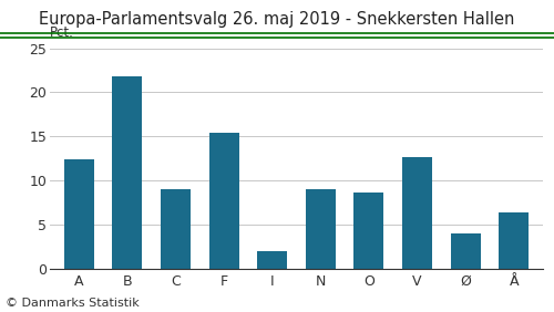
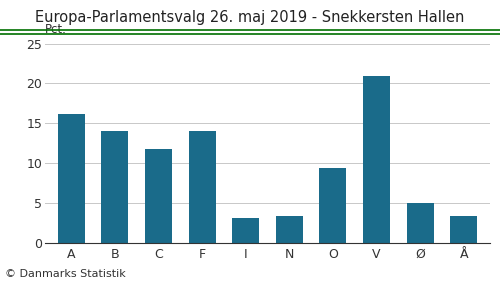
A: 12.4 -> 16.2
B: 21.8 -> 14.0
C: 9.0 -> 11.7
F: 15.4 -> 14.0
I: 2.0 -> 3.1
N: 9.0 -> 3.3
O: 8.6 -> 9.4
V: 12.6 -> 21.0
Ø: 4.0 -> 5.0
Å: 6.4 -> 3.3
